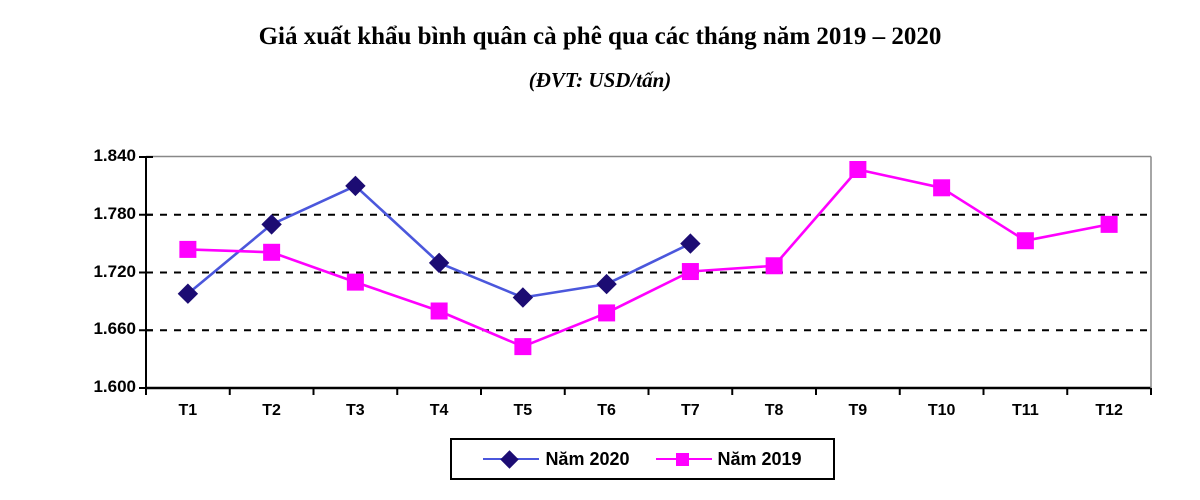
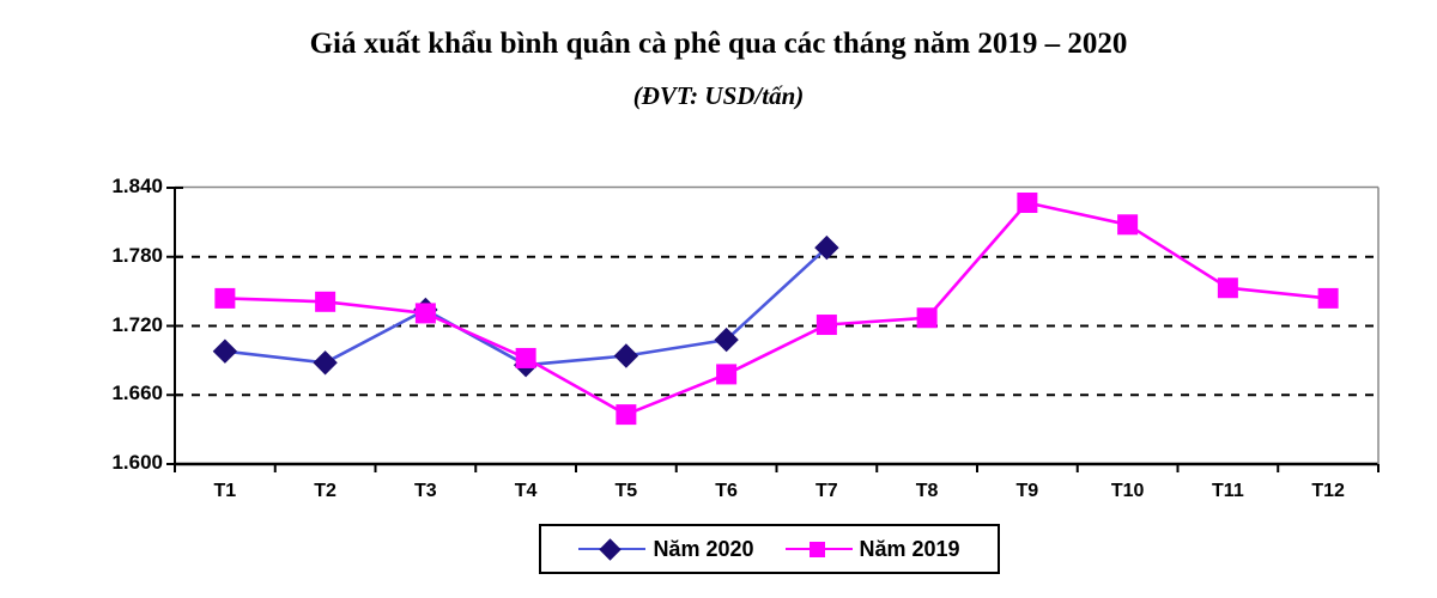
Năm 2020/T2: 1770 -> 1690
Năm 2020/T3: 1810 -> 1730
Năm 2019/T3: 1710 -> 1730
Năm 2020/T4: 1730 -> 1690
Năm 2019/T4: 1680 -> 1690
Năm 2020/T7: 1750 -> 1790
Năm 2019/T12: 1770 -> 1740
